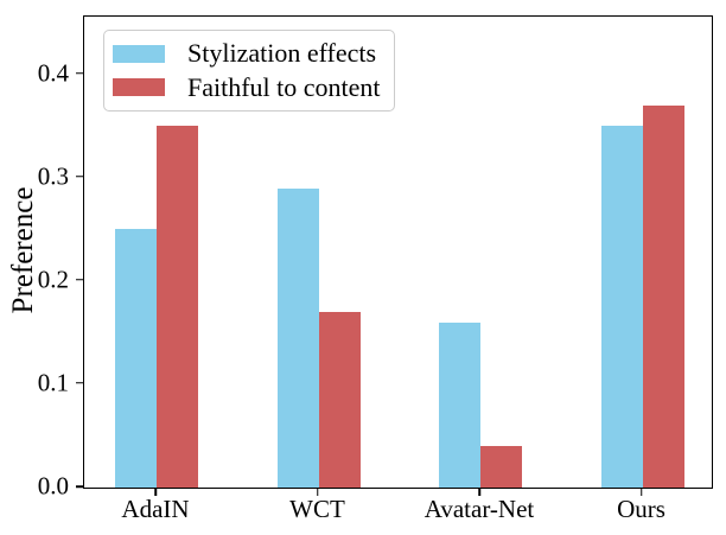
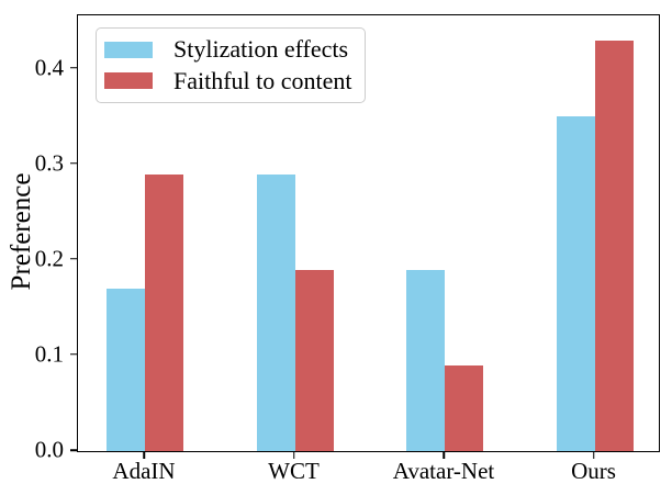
Stylization effects/AdaIN: 0.25 -> 0.17
Faithful to content/AdaIN: 0.35 -> 0.29
Faithful to content/WCT: 0.17 -> 0.19
Stylization effects/Avatar-Net: 0.16 -> 0.19
Faithful to content/Avatar-Net: 0.04 -> 0.09
Faithful to content/Ours: 0.37 -> 0.43
